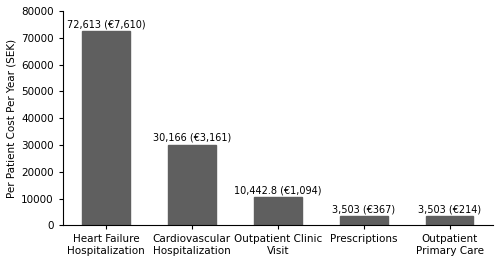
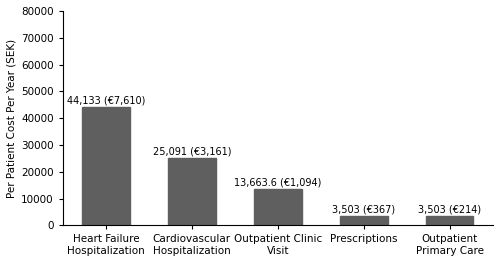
Heart Failure Hospitalization: 72,613 -> 44,133
Cardiovascular Hospitalization: 30,166 -> 25,091
Outpatient Clinic Visit: 10,442.8 -> 13,663.6
